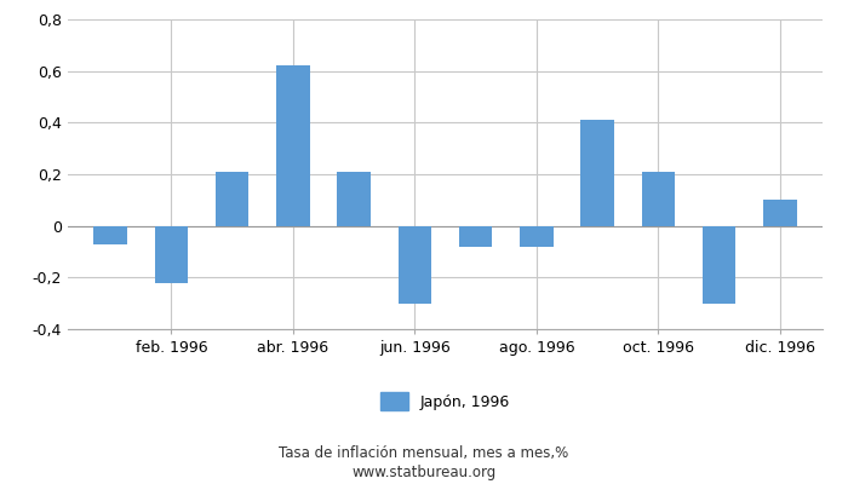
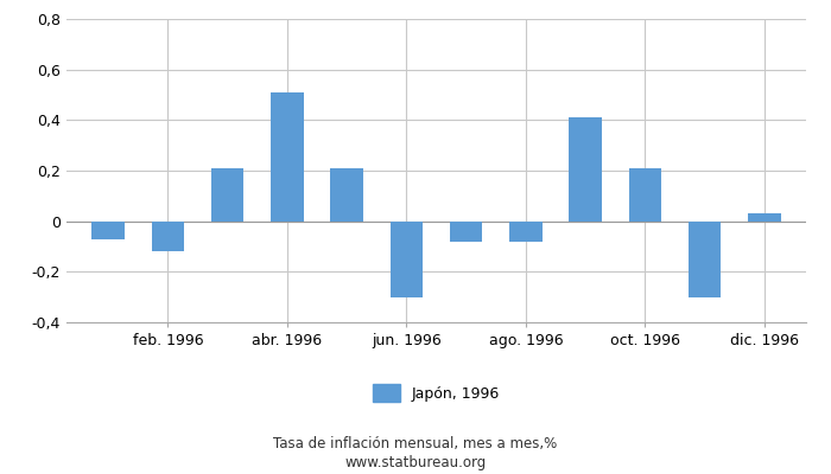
feb. 1996: -0,22 -> -0,12
abr. 1996: 0,62 -> 0,51
dic. 1996: 0,10 -> 0,03
